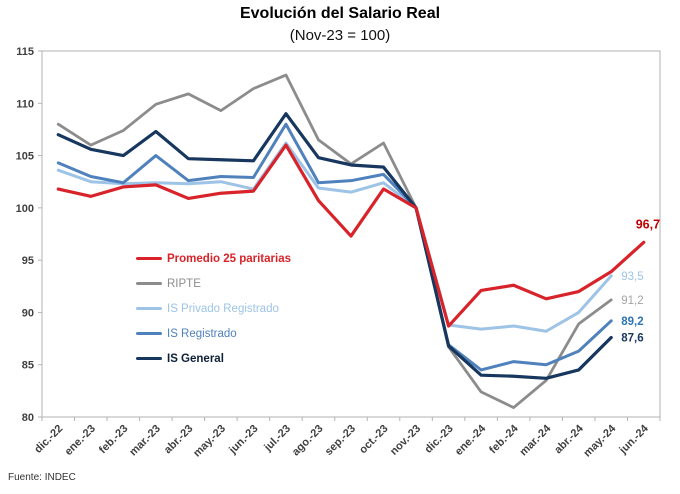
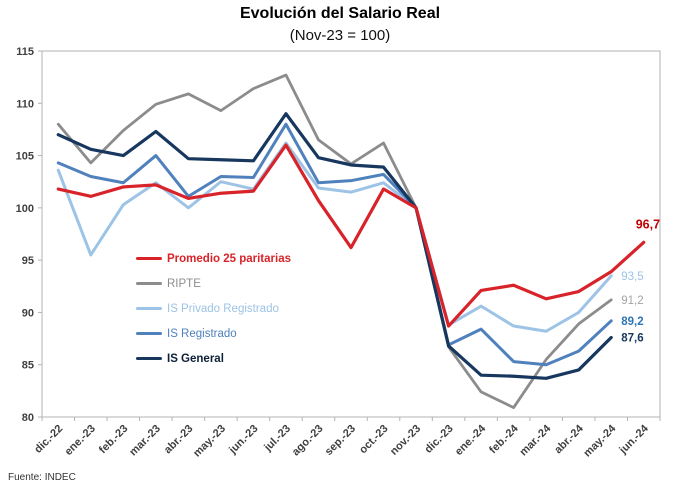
RIPTE/ene.-23: 106.0 -> 104.3
IS Privado Registrado/ene.-23: 102.5 -> 95.5
IS Privado Registrado/feb.-23: 102.3 -> 100.3
IS Privado Registrado/abr.-23: 102.3 -> 100.0
IS Registrado/abr.-23: 102.6 -> 101.1
Promedio 25 paritarias/sep.-23: 97.3 -> 96.2
IS Privado Registrado/ene.-24: 88.4 -> 90.6
IS Registrado/ene.-24: 84.5 -> 88.4
RIPTE/mar.-24: 83.5 -> 85.5
